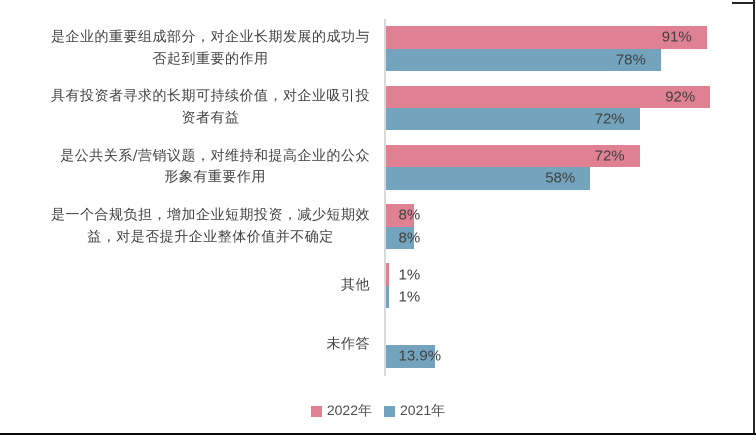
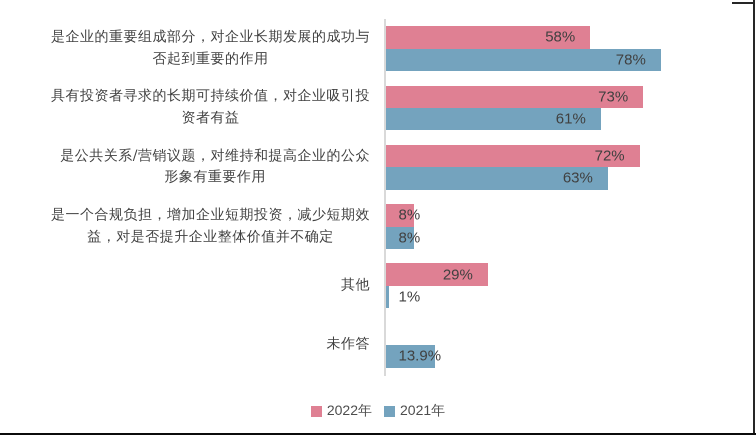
2022年/是企业的重要组成部分，对企业长期发展的成功与 否起到重要的作用: 91% -> 58%
2022年/具有投资者寻求的长期可持续价值，对企业吸引投 资者有益: 92% -> 73%
2021年/具有投资者寻求的长期可持续价值，对企业吸引投 资者有益: 72% -> 61%
2021年/是公共关系/营销议题，对维持和提高企业的公众 形象有重要作用: 58% -> 63%
2022年/其他: 1% -> 29%
